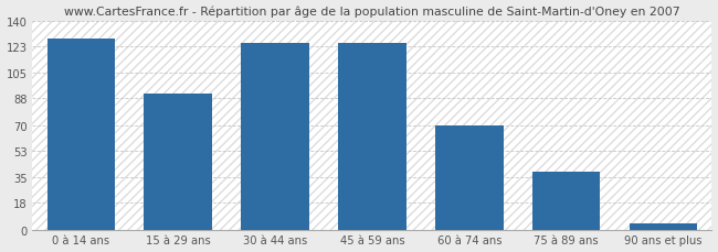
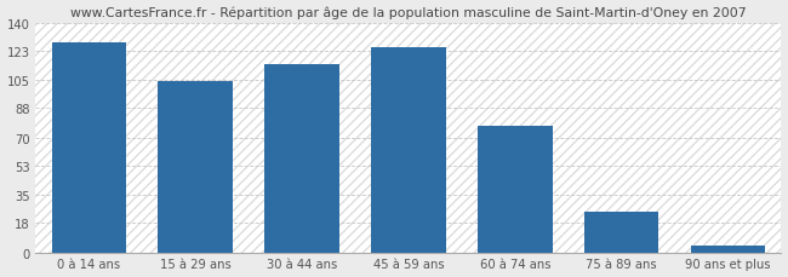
15 à 29 ans: 91 -> 104
30 à 44 ans: 125 -> 115
60 à 74 ans: 70 -> 77
75 à 89 ans: 39 -> 25
